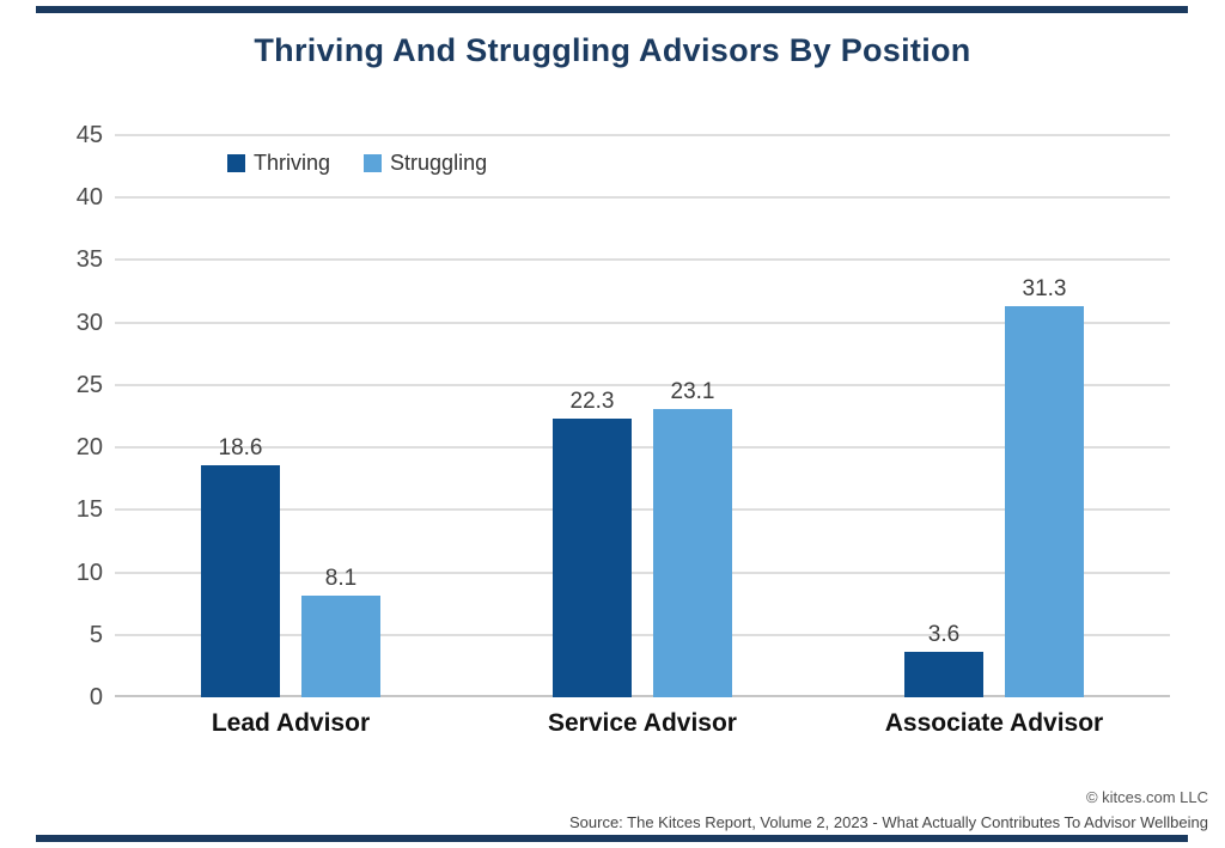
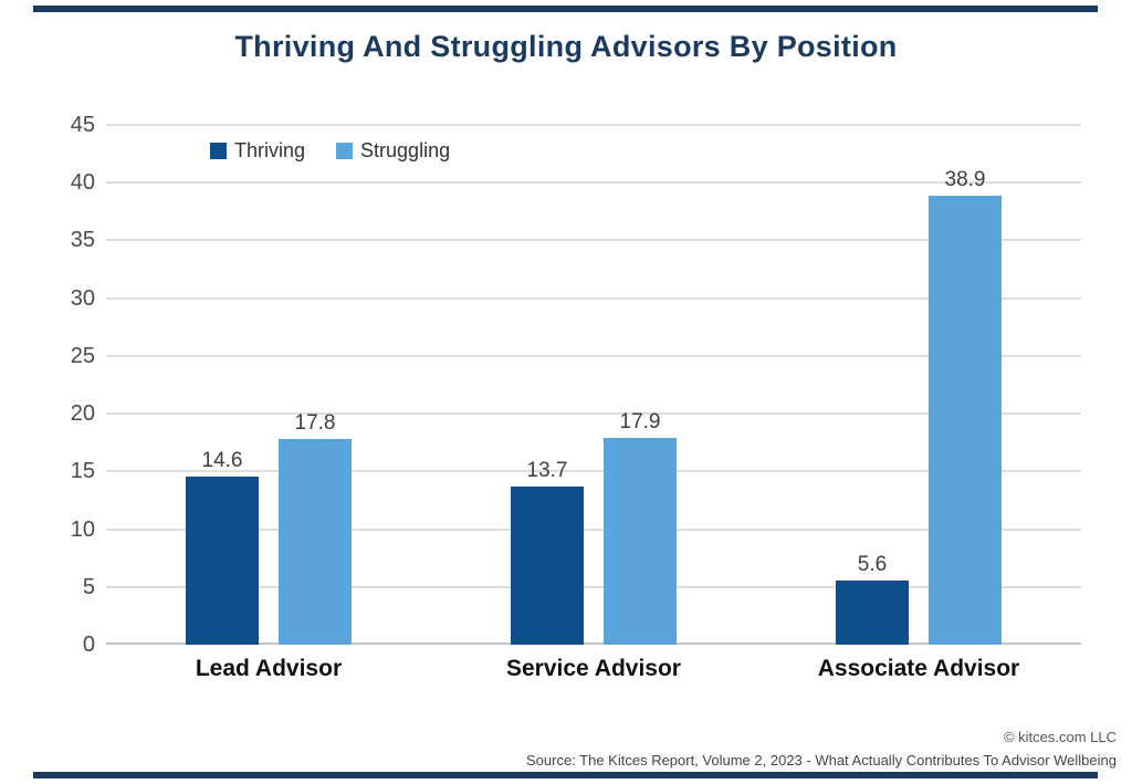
Thriving/Lead Advisor: 18.6 -> 14.6
Struggling/Lead Advisor: 8.1 -> 17.8
Thriving/Service Advisor: 22.3 -> 13.7
Struggling/Service Advisor: 23.1 -> 17.9
Thriving/Associate Advisor: 3.6 -> 5.6
Struggling/Associate Advisor: 31.3 -> 38.9
